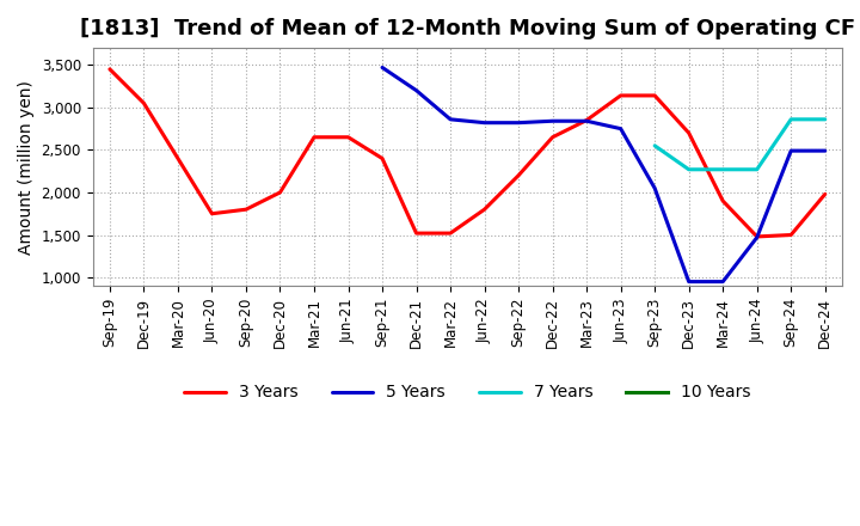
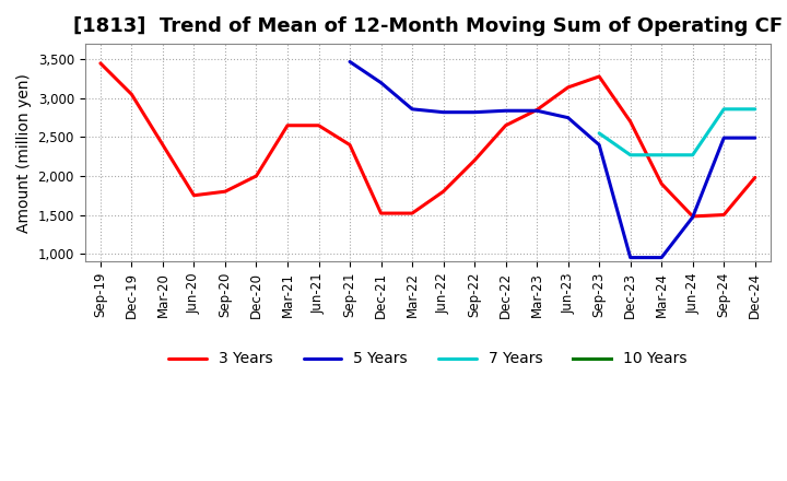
3 Years/Sep-23: 3,140 -> 3,280
5 Years/Sep-23: 2,050 -> 2,400
